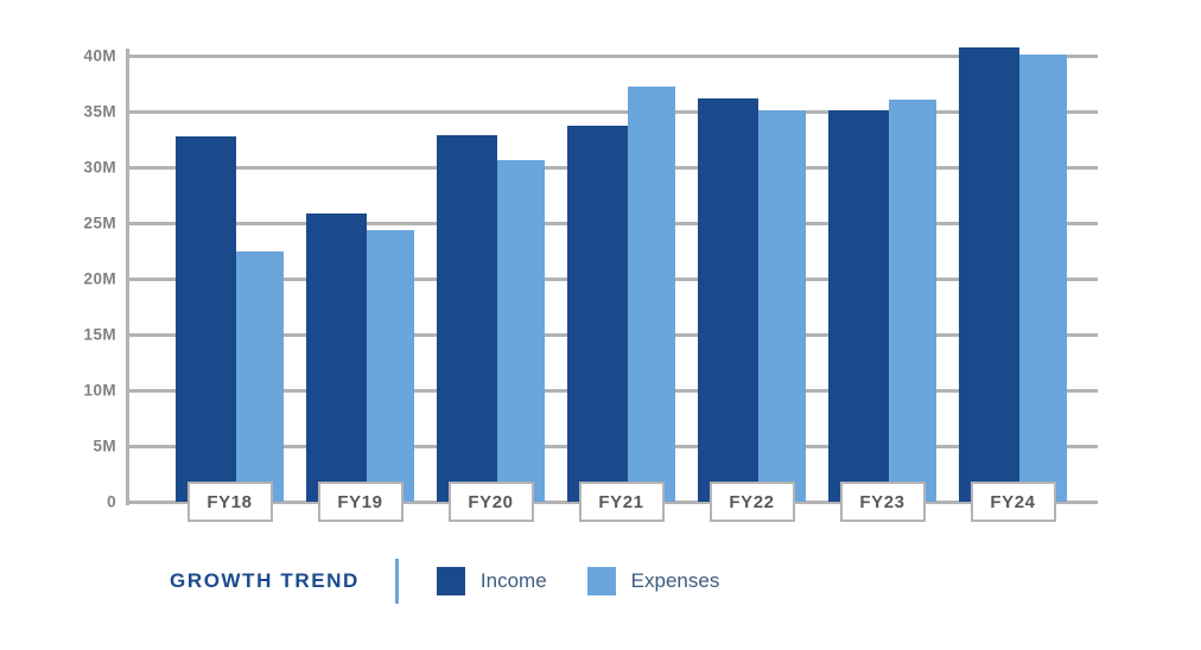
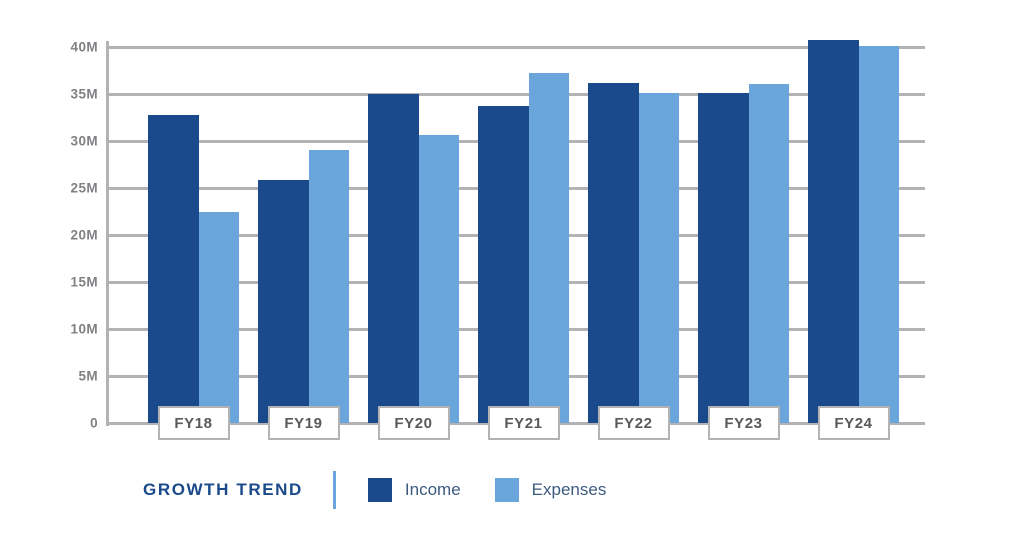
Expenses/FY19: 24M -> 29M
Income/FY20: 33M -> 35M
